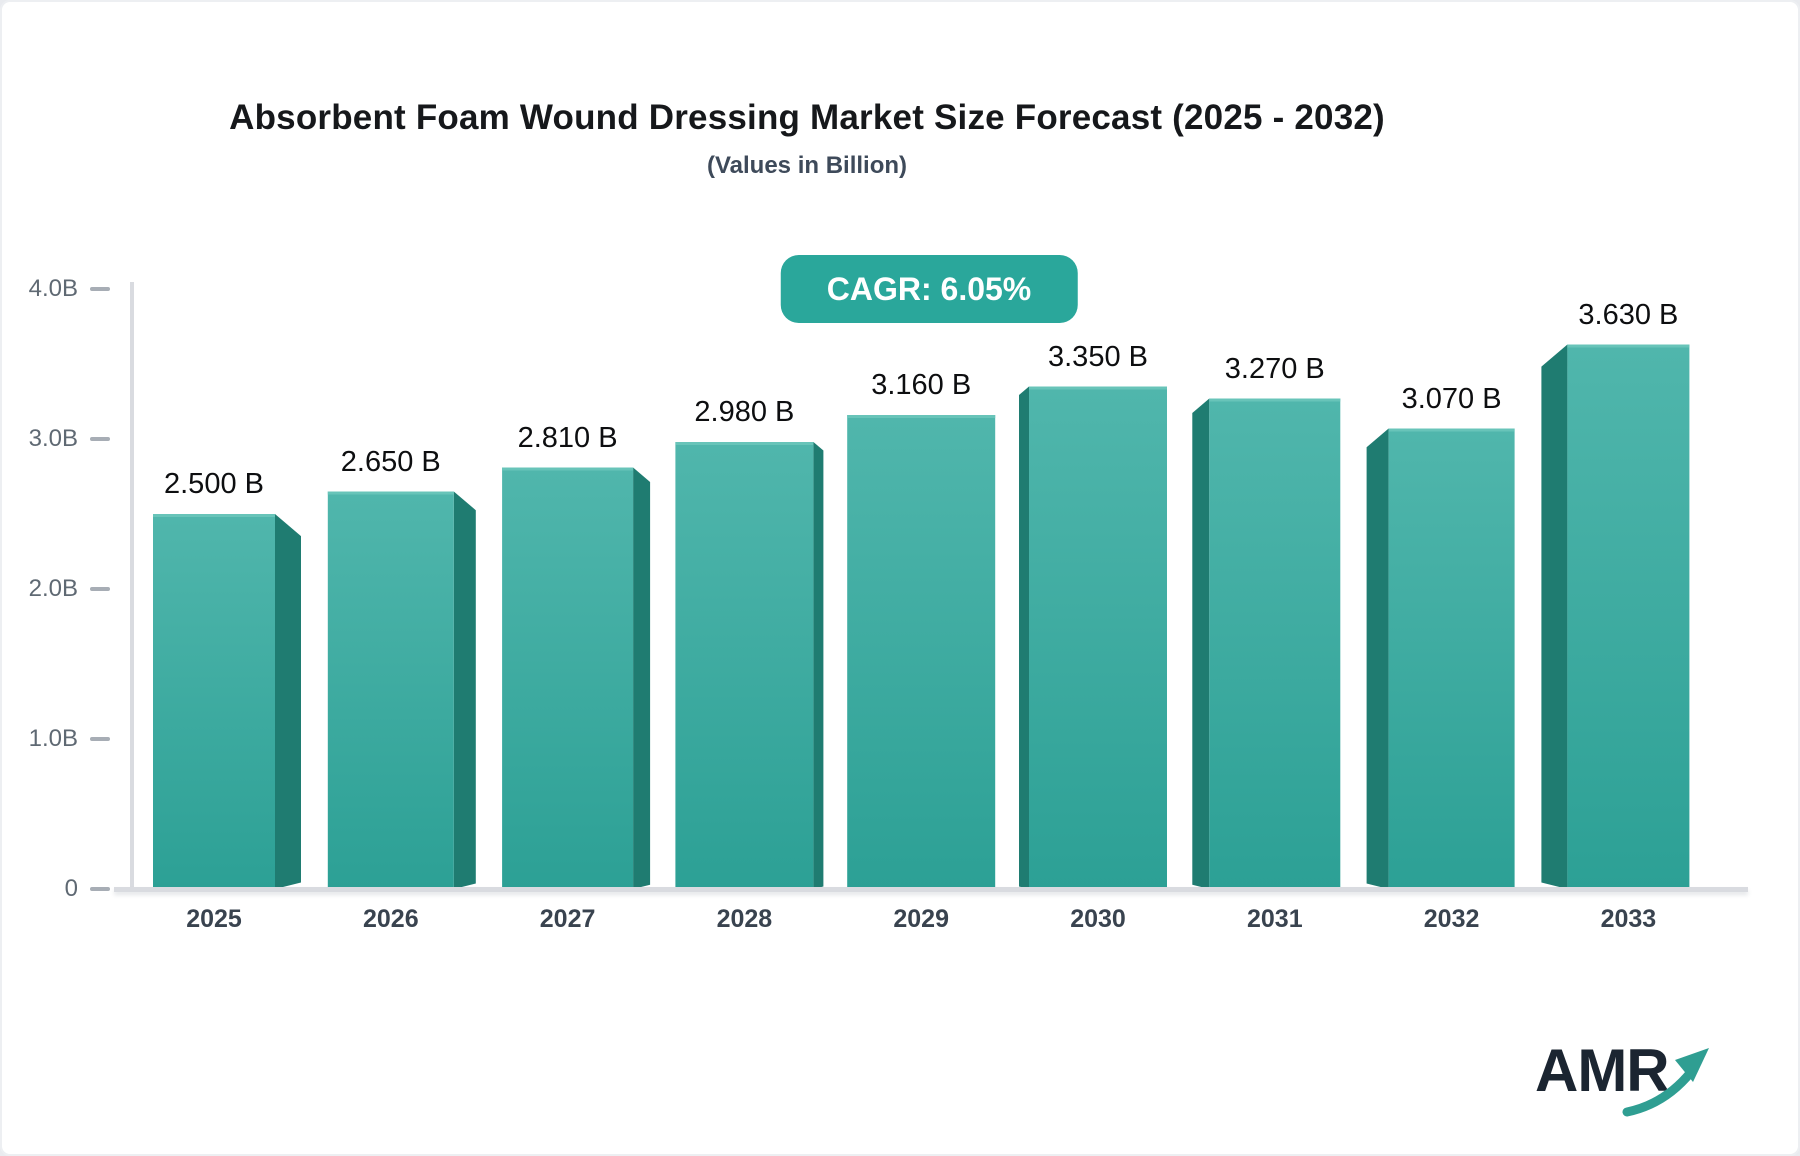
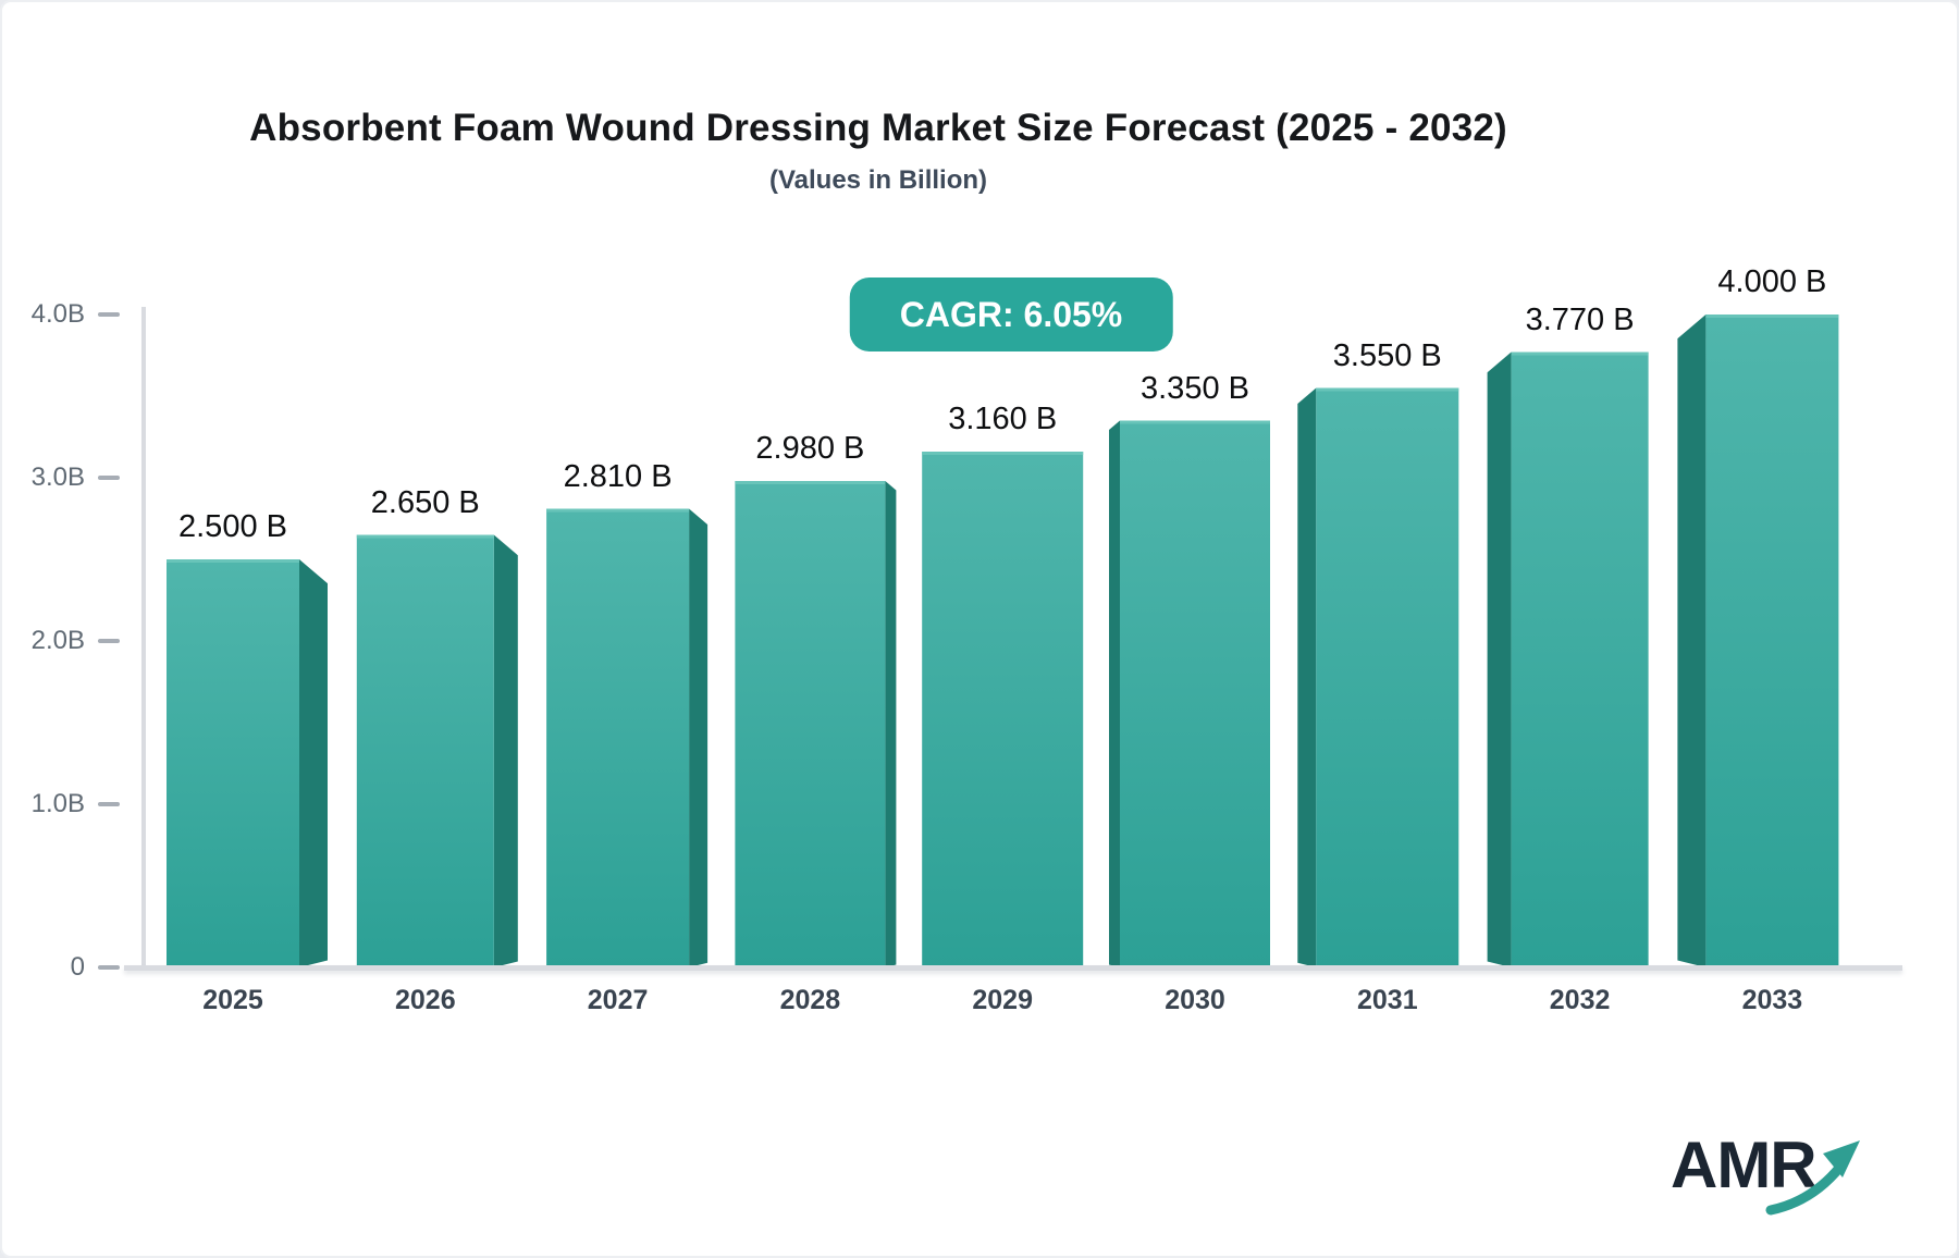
2031: 3.270 -> 3.550
2032: 3.070 -> 3.770
2033: 3.630 -> 4.000
